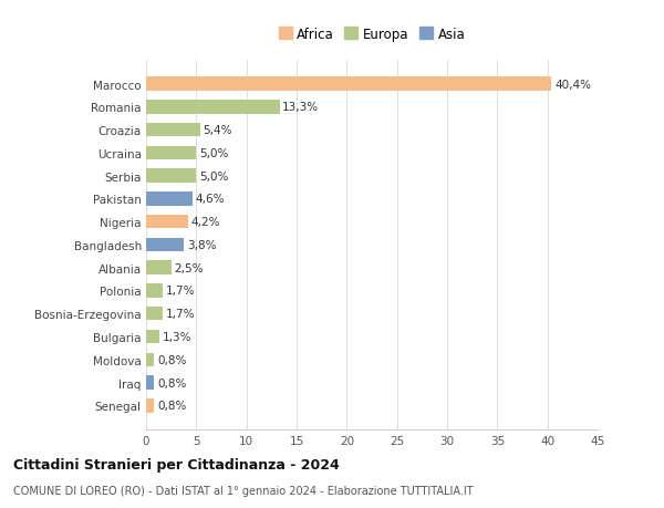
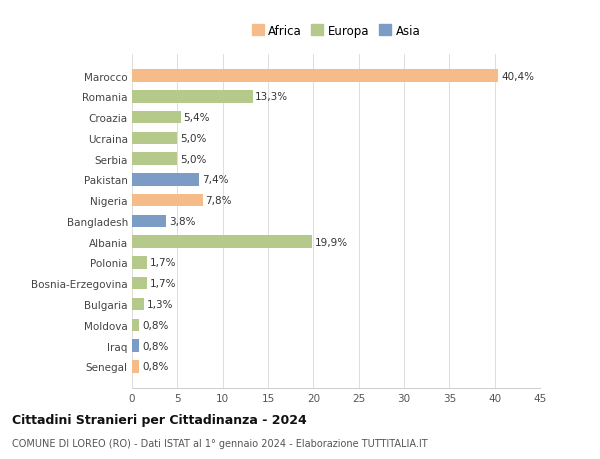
Pakistan: 4,6% -> 7,4%
Nigeria: 4,2% -> 7,8%
Albania: 2,5% -> 19,9%
